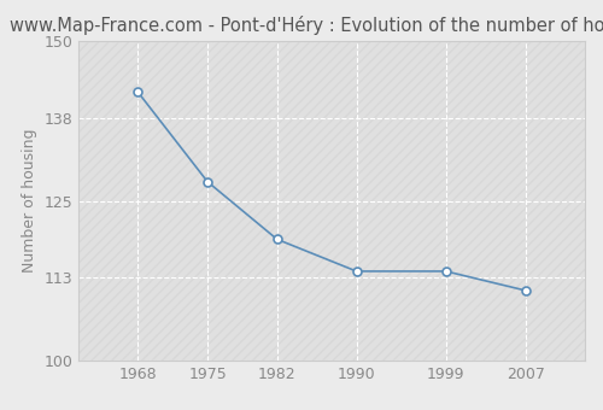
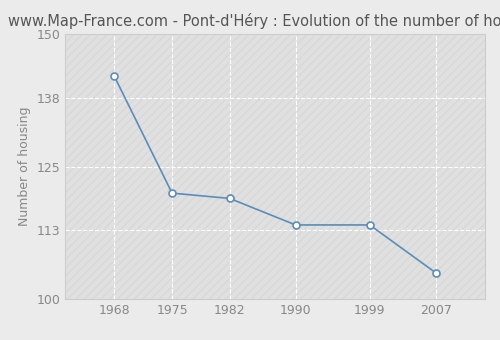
1975: 128 -> 120
2007: 111 -> 105
